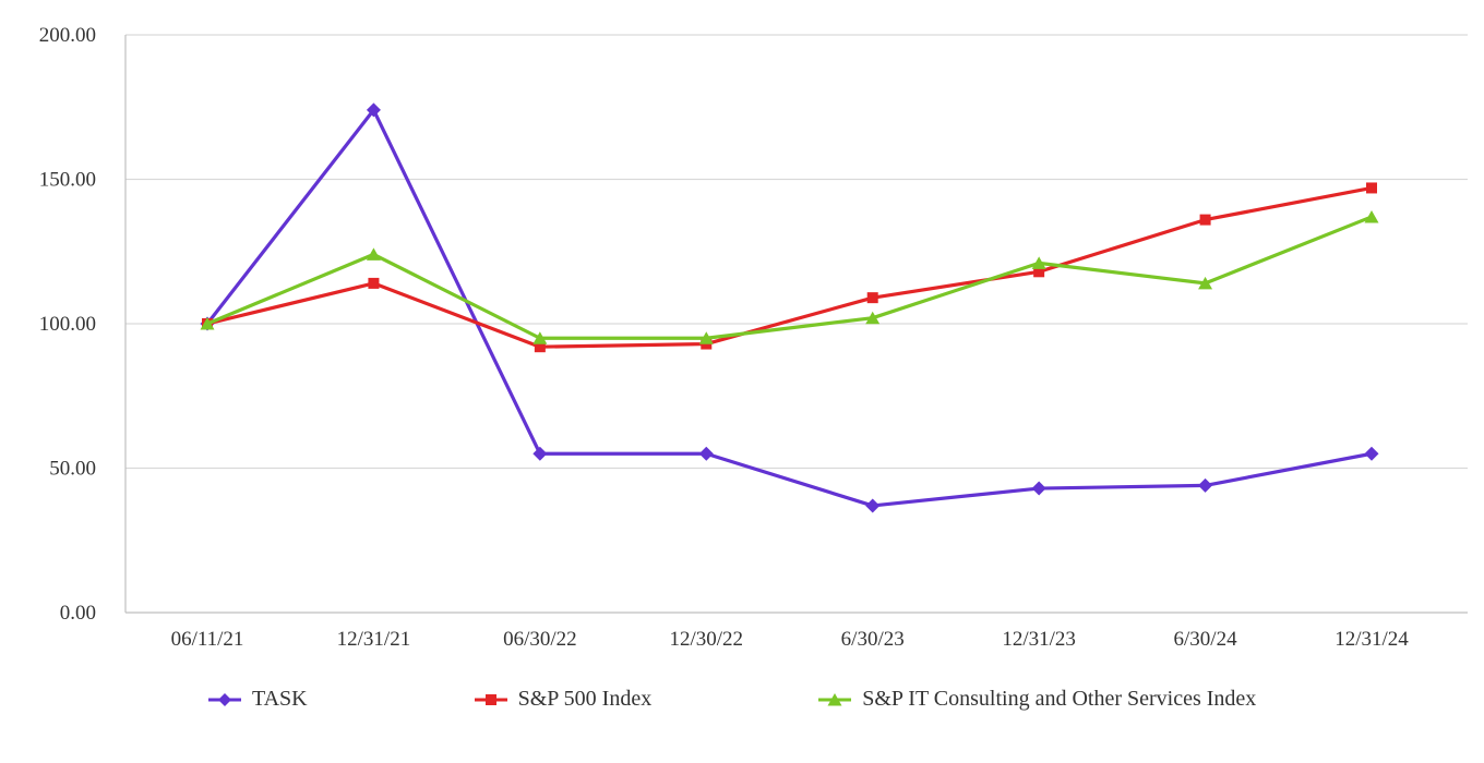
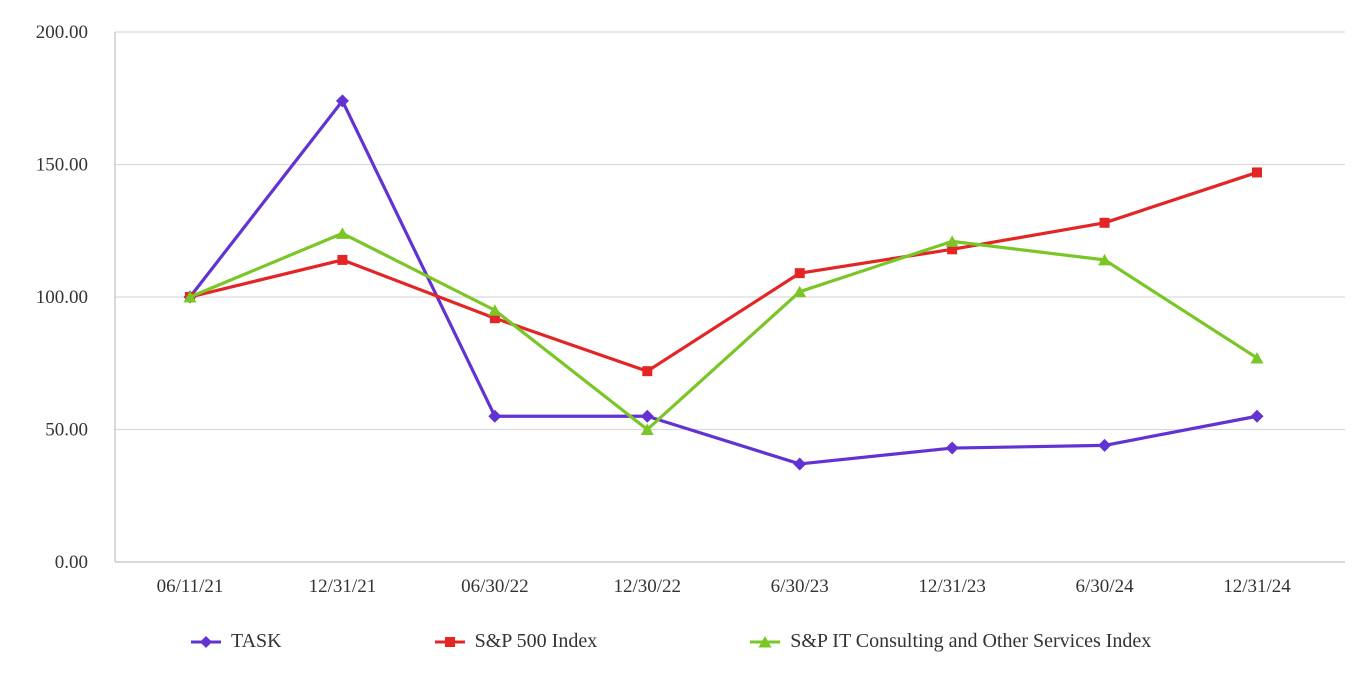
S&P 500 Index/12/30/22: 93 -> 72
S&P IT Consulting and Other Services Index/12/30/22: 95 -> 50
S&P 500 Index/6/30/24: 136 -> 128
S&P IT Consulting and Other Services Index/12/31/24: 137 -> 77
